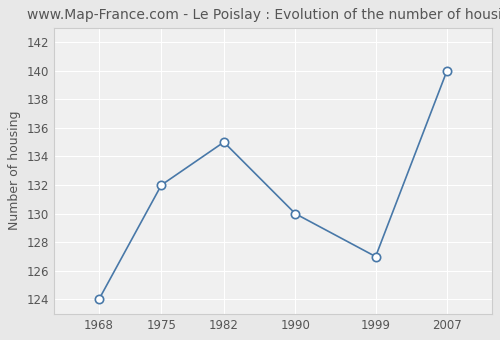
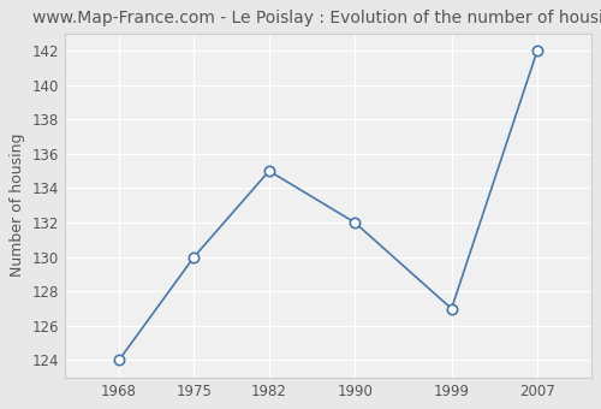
1975: 132 -> 130
1990: 130 -> 132
2007: 140 -> 142
